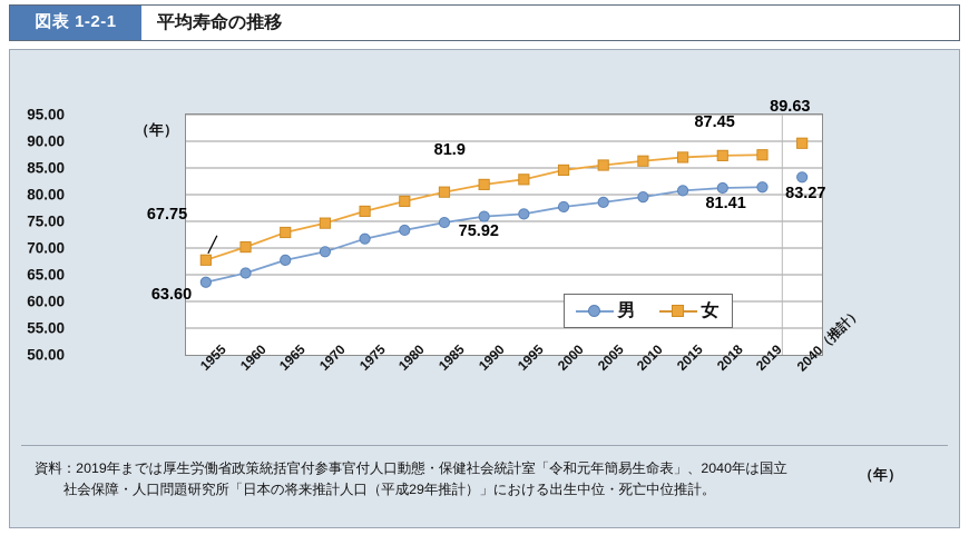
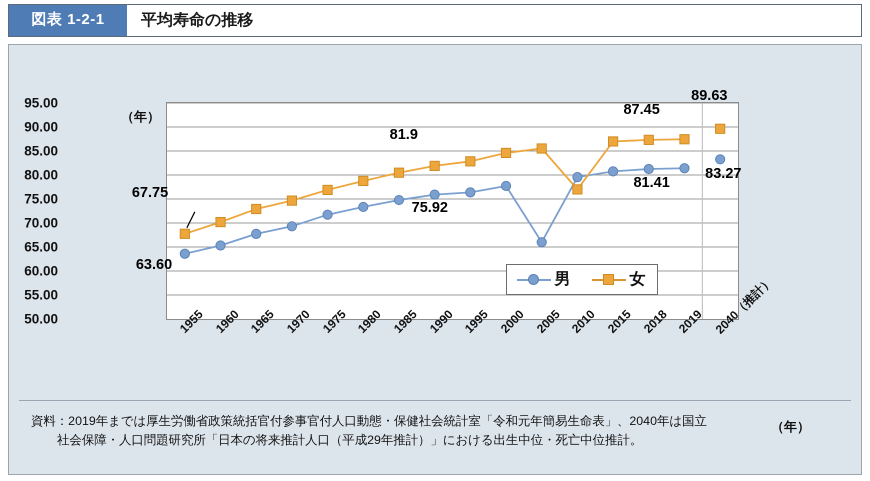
男/2005: 79 -> 66
女/2010: 86 -> 77
